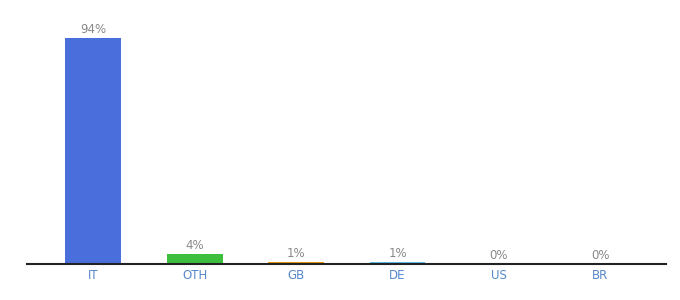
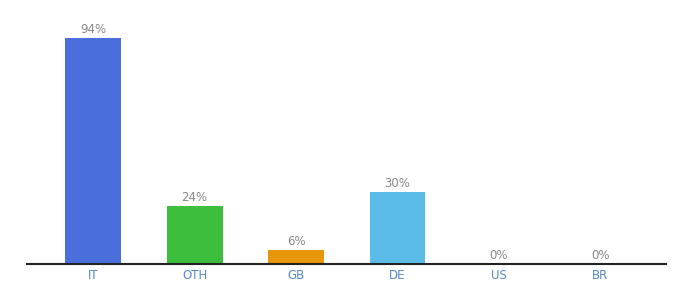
OTH: 4% -> 24%
GB: 1% -> 6%
DE: 1% -> 30%
